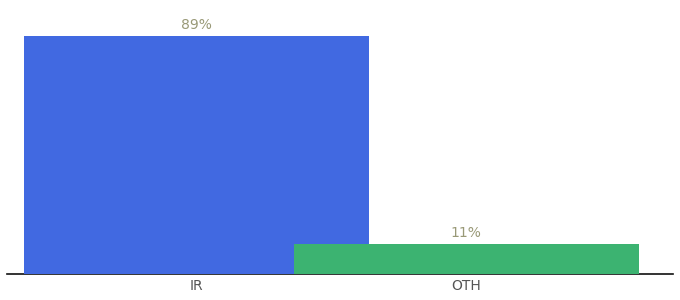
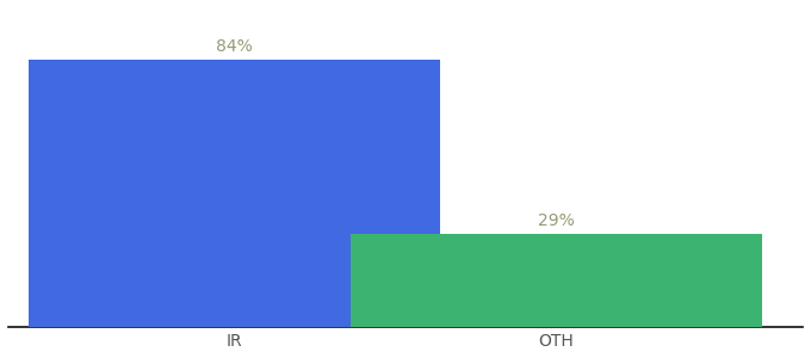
IR: 89% -> 84%
OTH: 11% -> 29%
